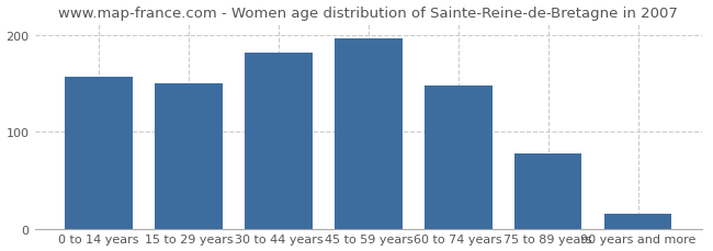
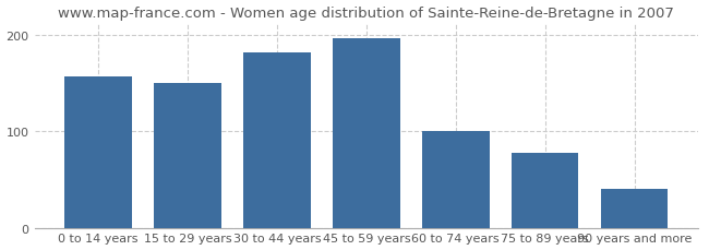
60 to 74 years: 148 -> 100
90 years and more: 15 -> 40
